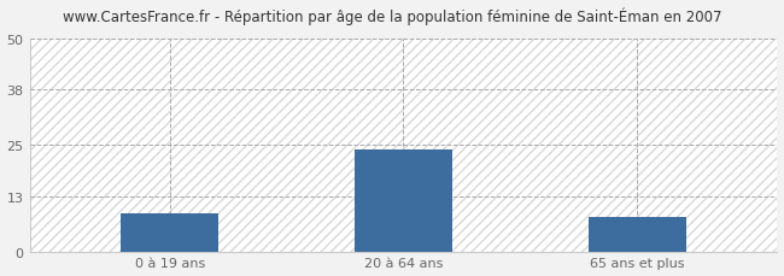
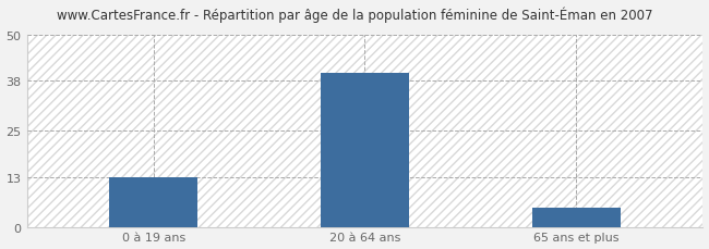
0 à 19 ans: 9 -> 13
20 à 64 ans: 24 -> 40
65 ans et plus: 8 -> 5
